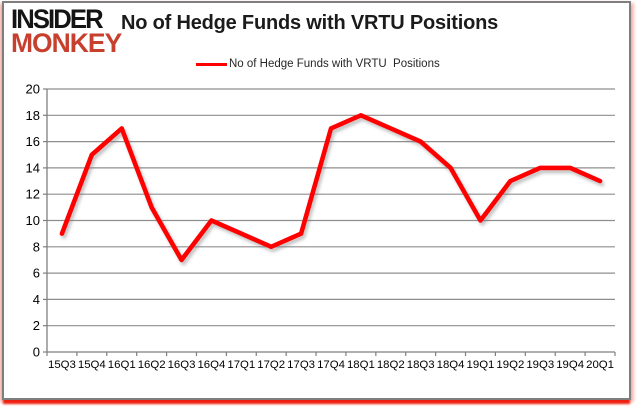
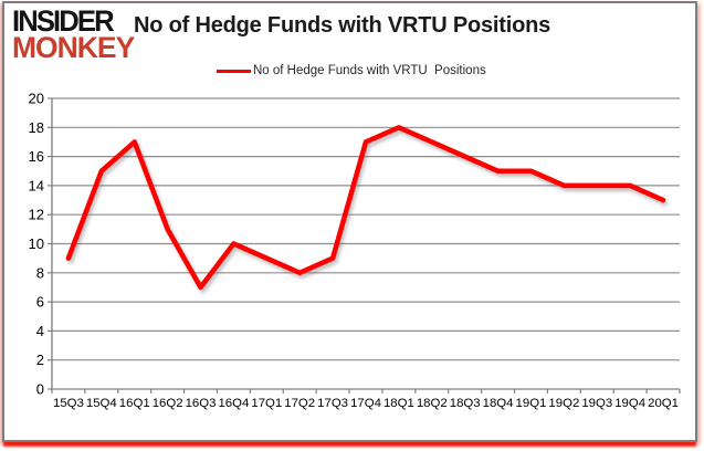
18Q4: 14 -> 15
19Q1: 10 -> 15
19Q2: 13 -> 14
